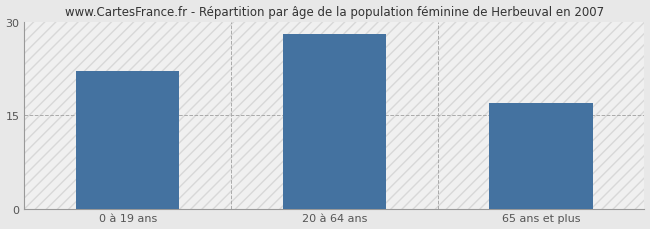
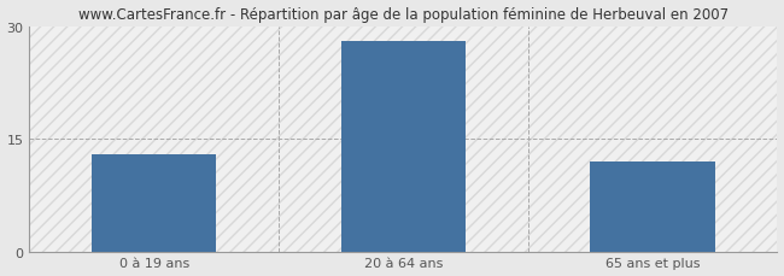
0 à 19 ans: 22 -> 13
65 ans et plus: 17 -> 12
